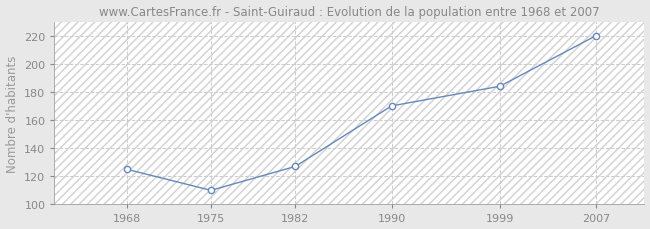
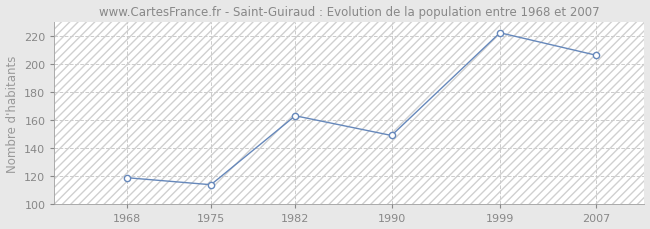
1968: 125 -> 119
1975: 110 -> 114
1982: 127 -> 163
1990: 170 -> 149
1999: 184 -> 222
2007: 220 -> 206
